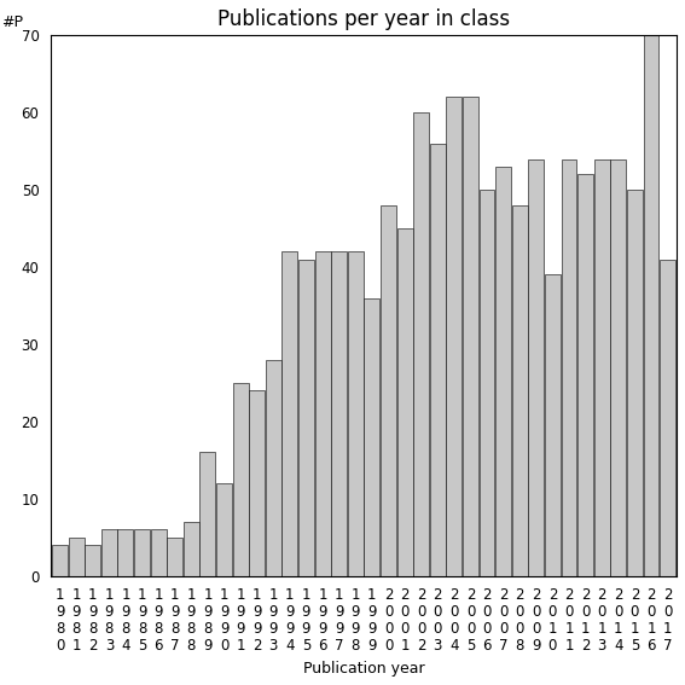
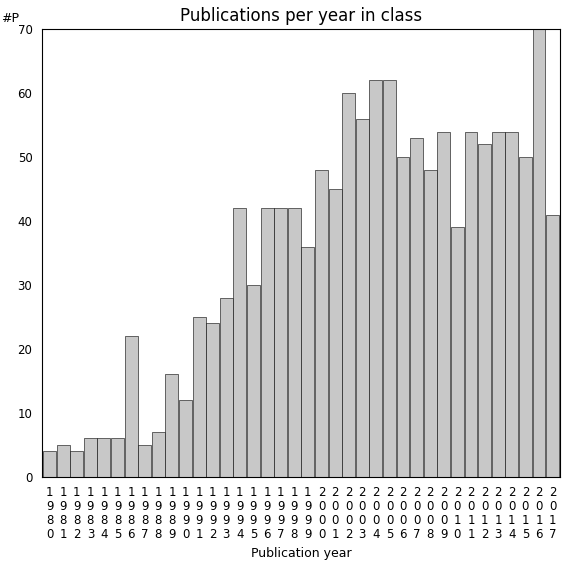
1 9 8 6: 6 -> 22
1 9 9 5: 41 -> 30
